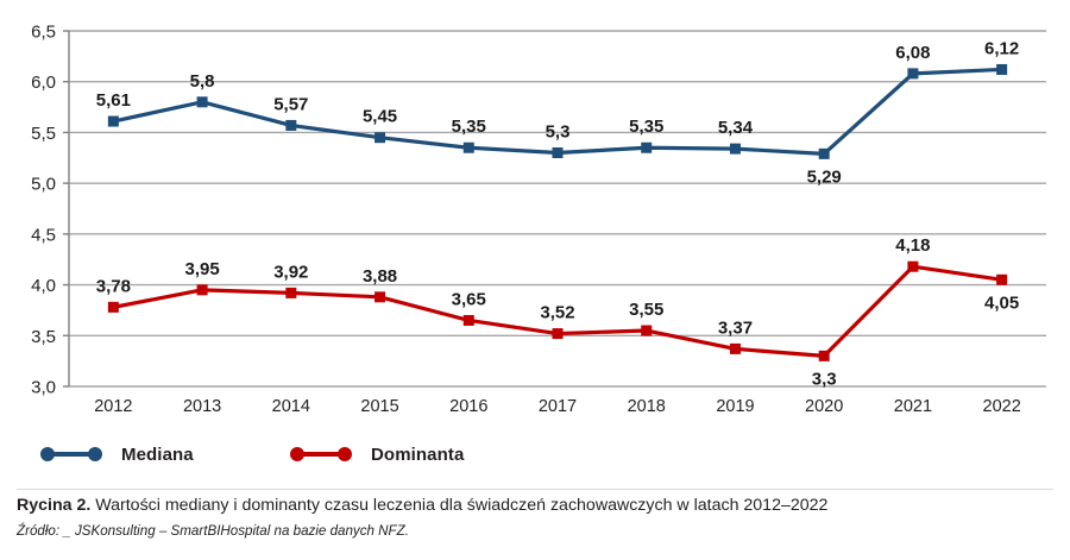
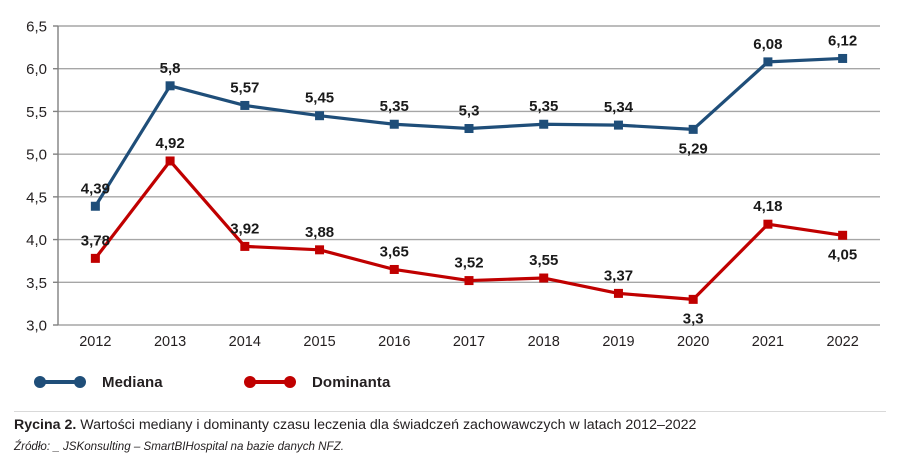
Mediana/2012: 5,61 -> 4,39
Dominanta/2013: 3,95 -> 4,92
